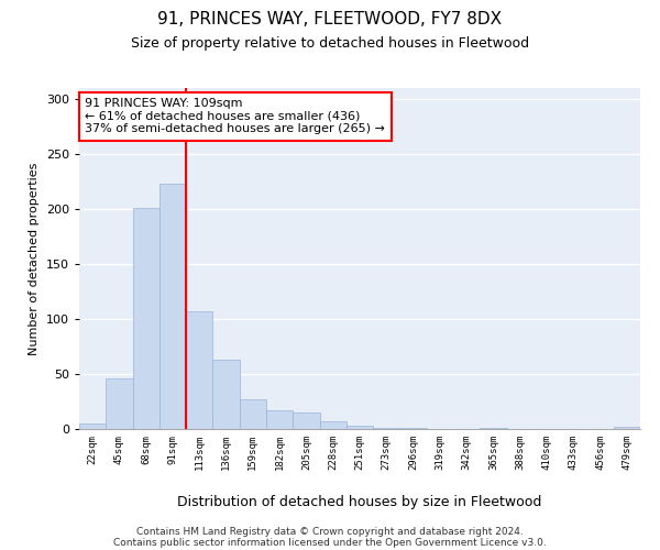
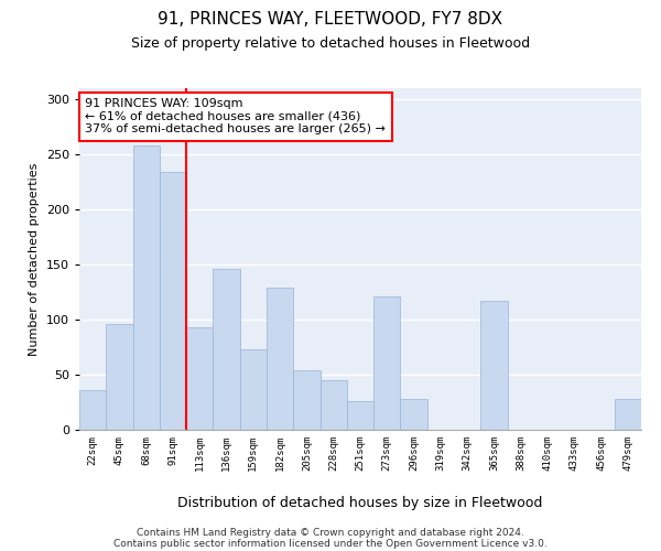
22sqm: 5 -> 36
45sqm: 46 -> 96
68sqm: 201 -> 258
91sqm: 223 -> 234
113sqm: 107 -> 93
136sqm: 63 -> 146
159sqm: 27 -> 73
182sqm: 17 -> 129
205sqm: 15 -> 54
228sqm: 7 -> 45
251sqm: 3 -> 26
273sqm: 1 -> 121
296sqm: 1 -> 28
365sqm: 1 -> 117
479sqm: 2 -> 28
